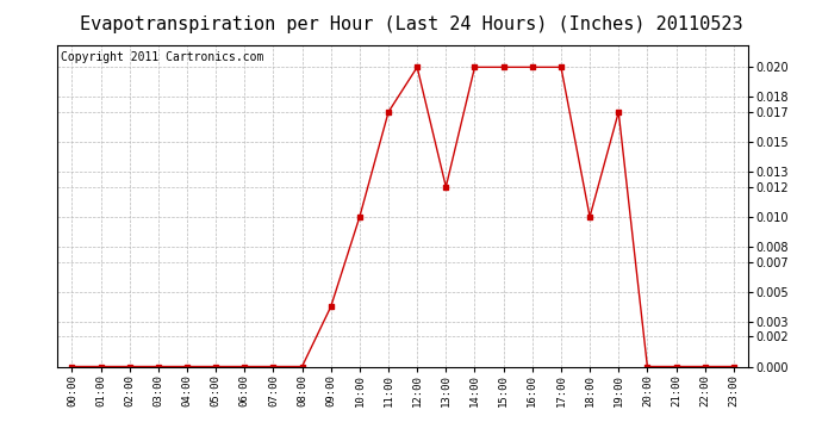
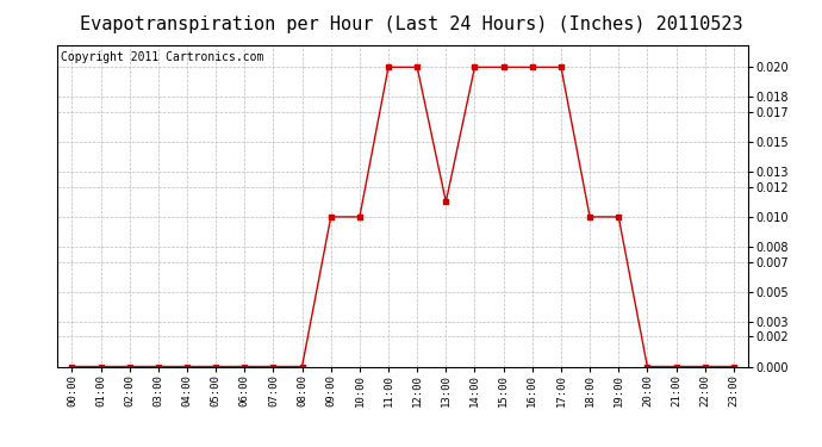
09:00: 0.004 -> 0.010
11:00: 0.017 -> 0.020
13:00: 0.012 -> 0.011
19:00: 0.017 -> 0.010
